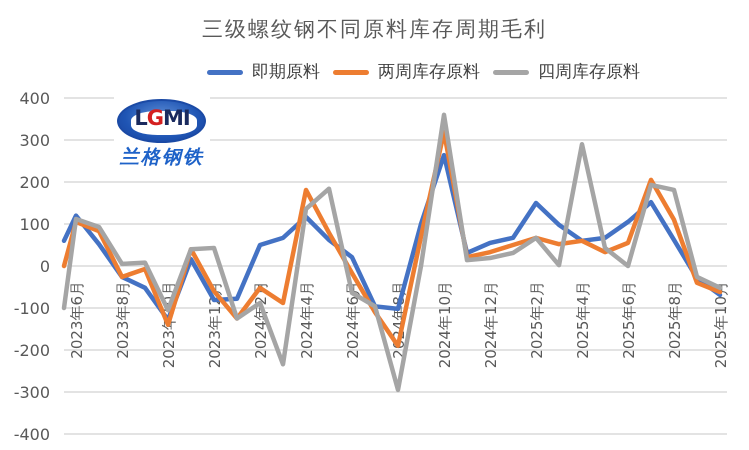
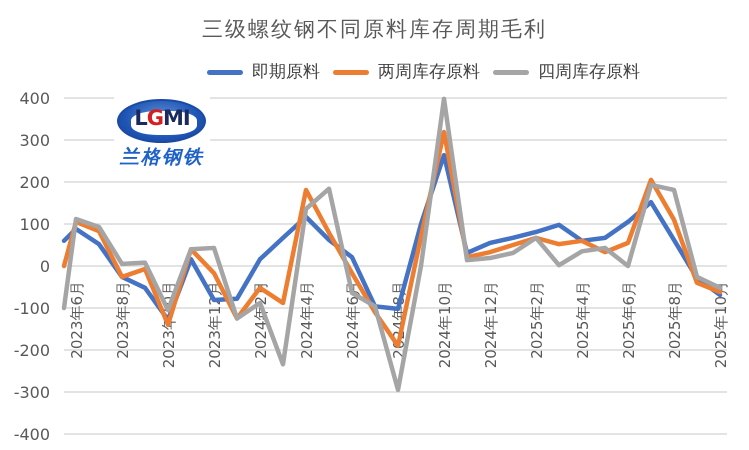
即期原料/2023年6月: 120 -> 90
两周库存原料/2023年12月: -60 -> -20
即期原料/2024年2月: 50 -> 20
四周库存原料/2024年10月: 360 -> 400
即期原料/2025年2月: 150 -> 80
四周库存原料/2025年4月: 290 -> 40
